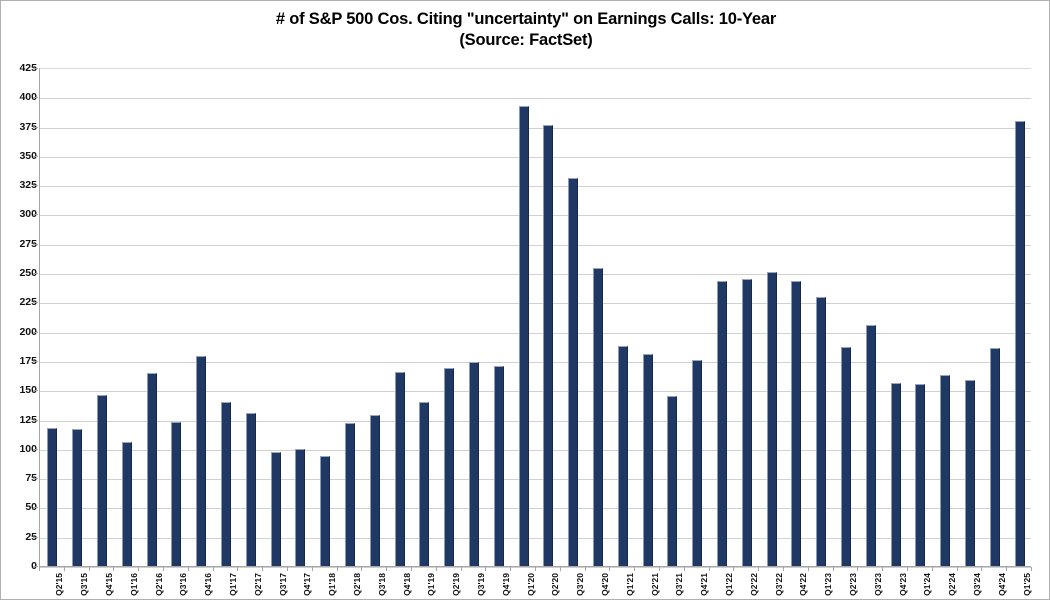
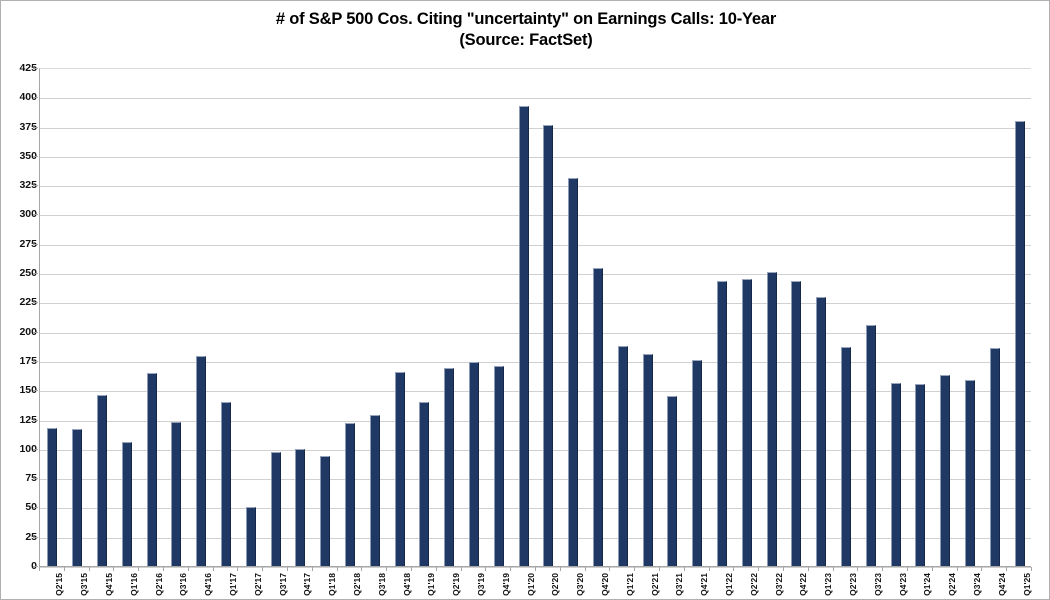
Q2'17: 131 -> 50
